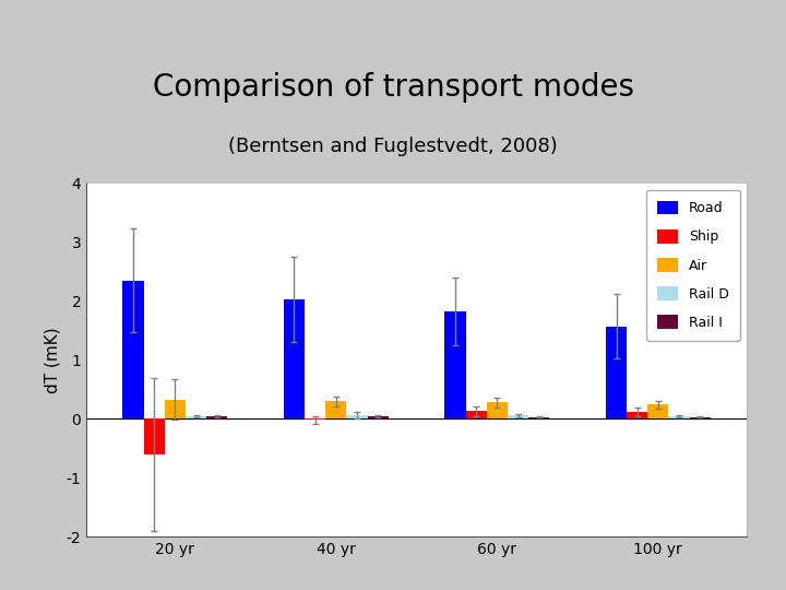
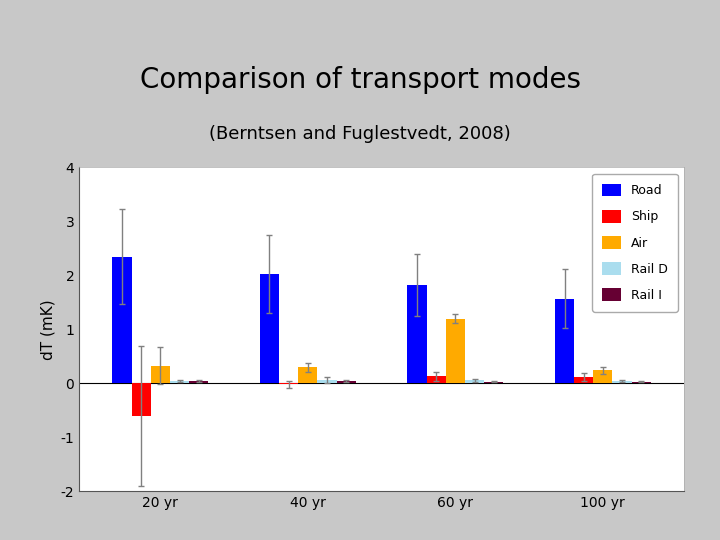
Air/60 yr: 0.28 -> 1.20
